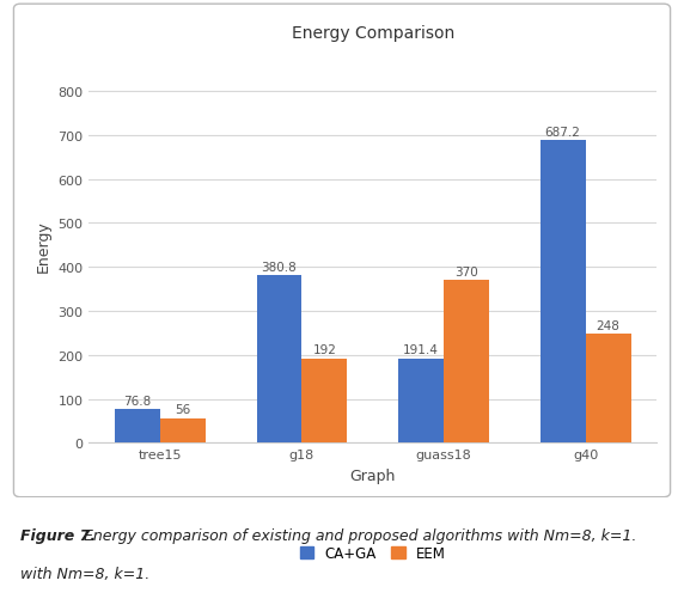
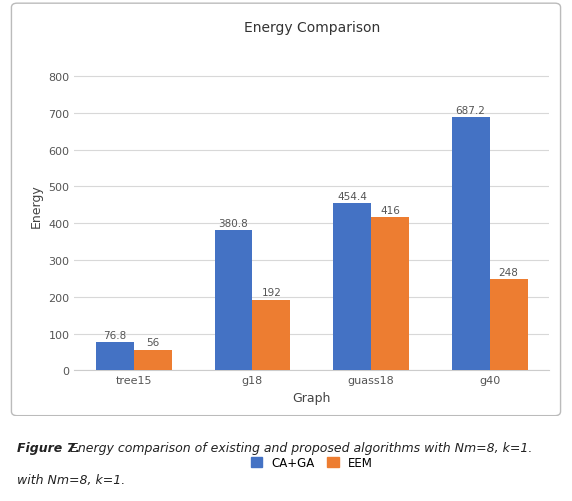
CA+GA/guass18: 191.4 -> 454.4
EEM/guass18: 370 -> 416
